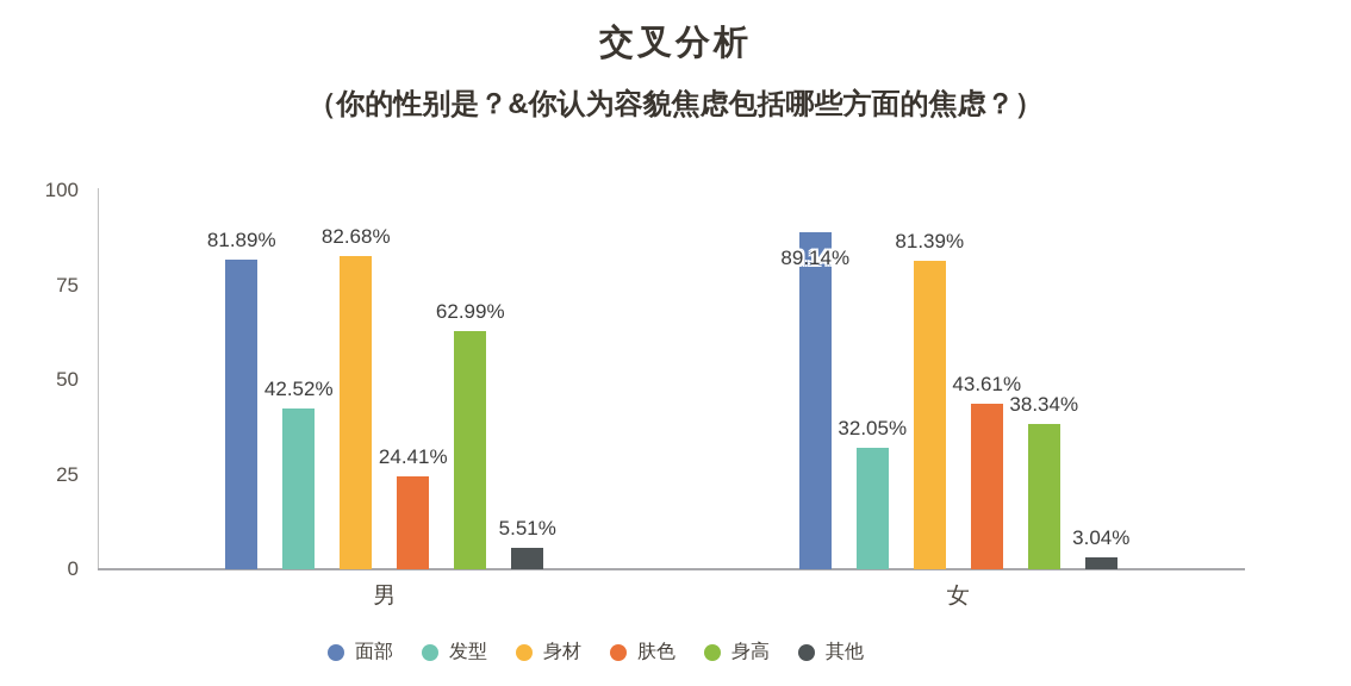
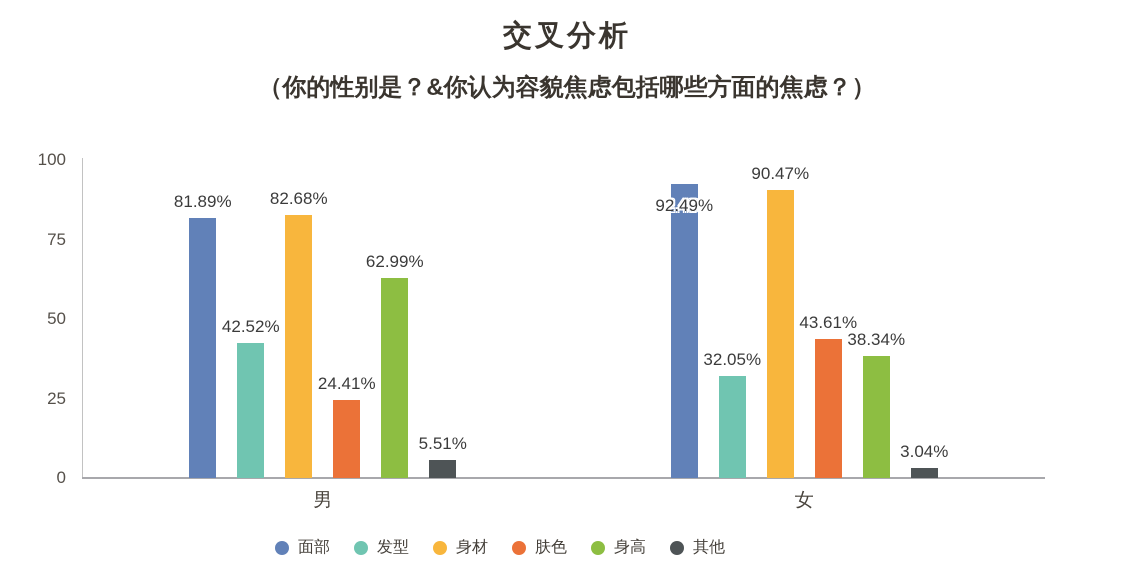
面部/女: 89.14% -> 92.49%
身材/女: 81.39% -> 90.47%
